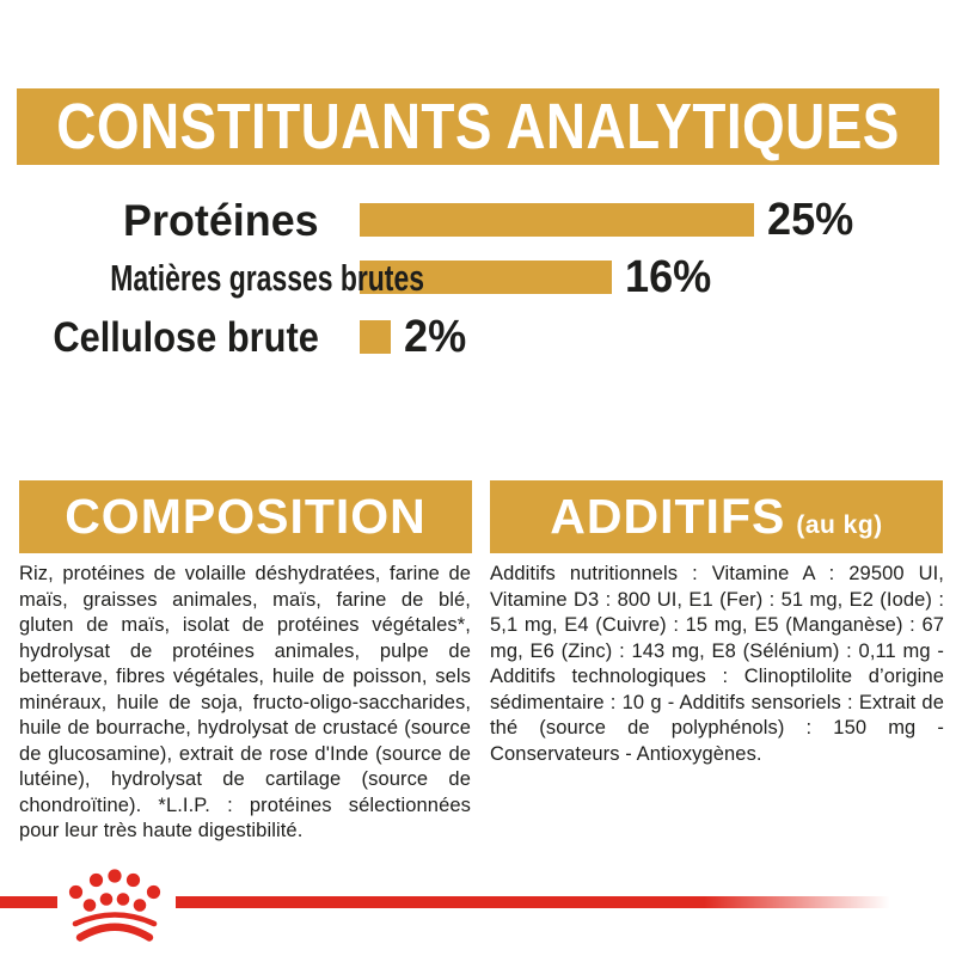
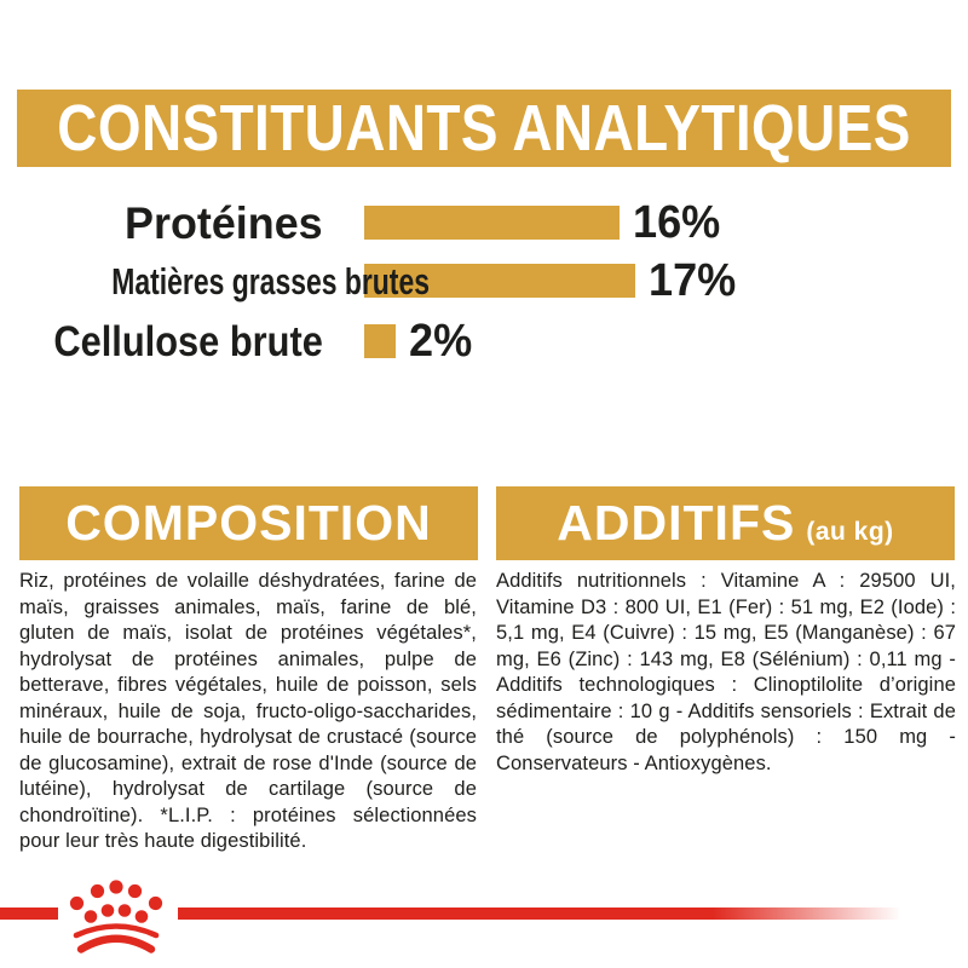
Protéines: 25% -> 16%
Matières grasses brutes: 16% -> 17%
